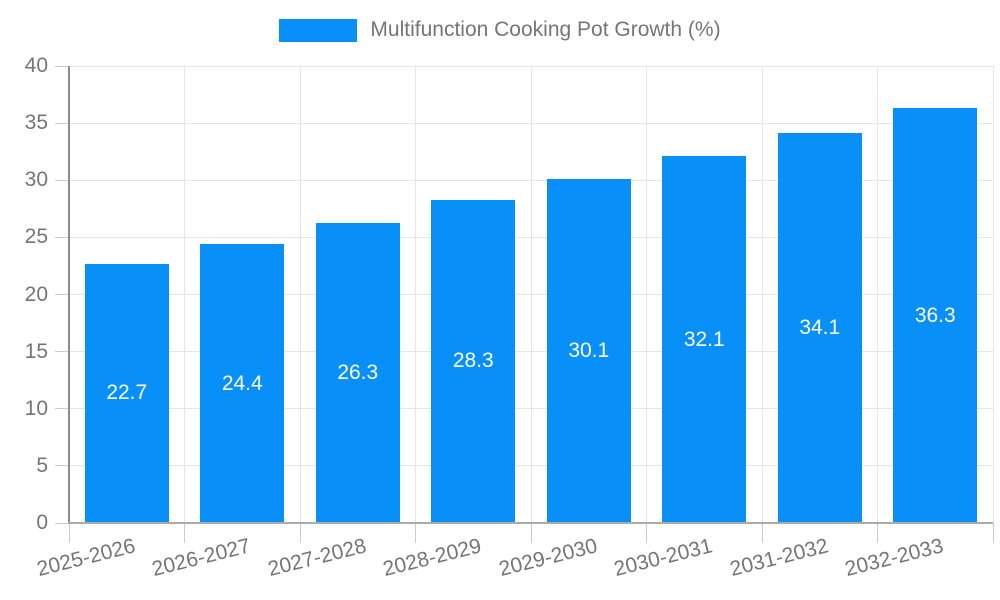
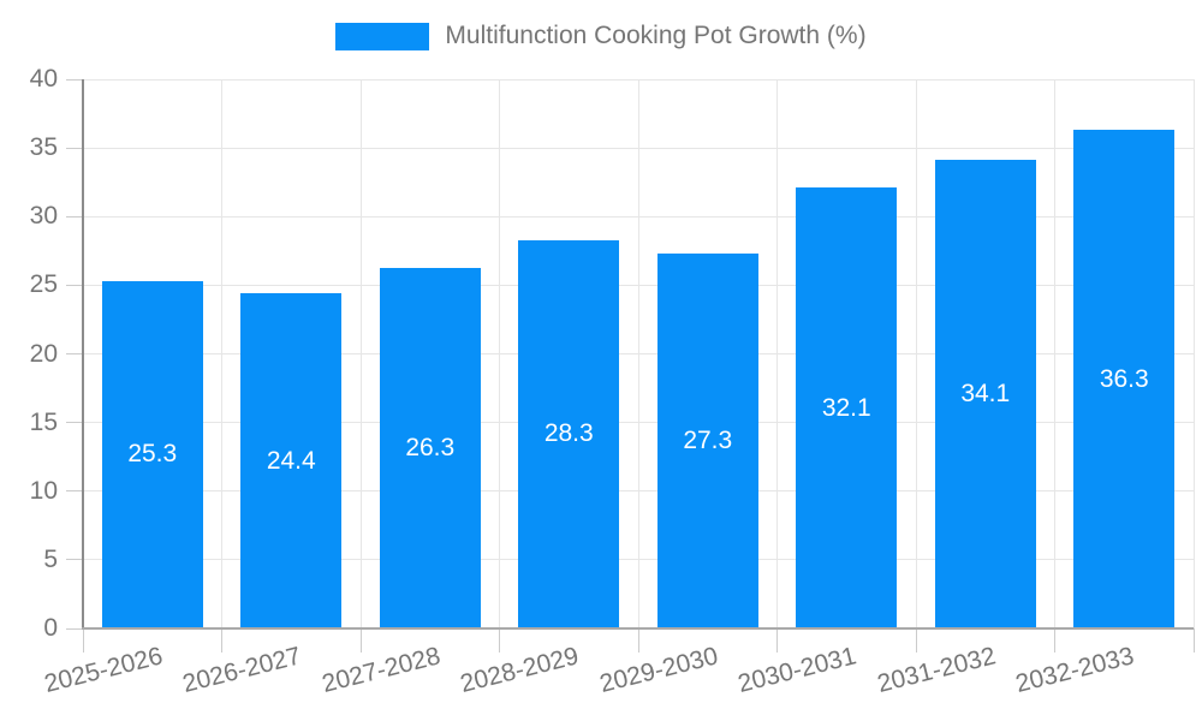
2025-2026: 22.7 -> 25.3
2029-2030: 30.1 -> 27.3
